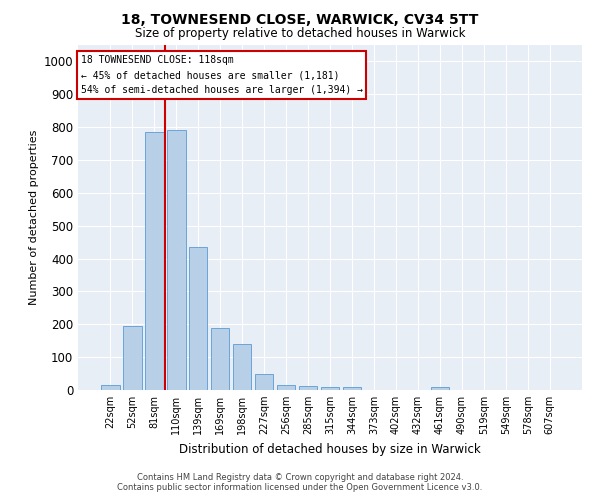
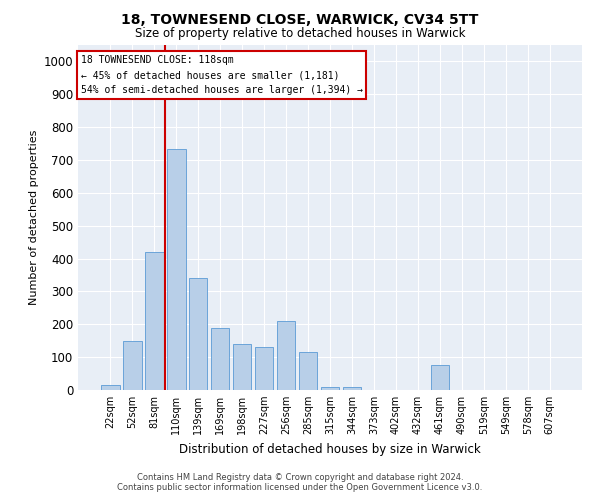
52sqm: 195 -> 150
81sqm: 785 -> 420
110sqm: 790 -> 735
139sqm: 435 -> 340
227sqm: 48 -> 130
256sqm: 15 -> 210
285sqm: 12 -> 115
461sqm: 10 -> 75
